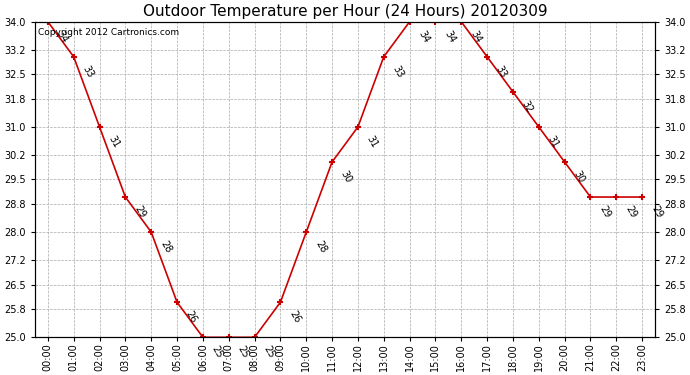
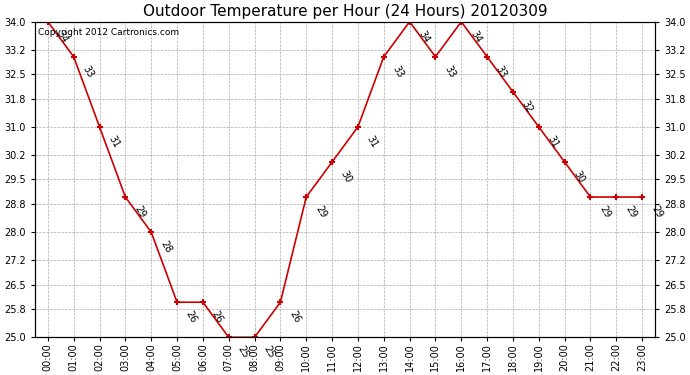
06:00: 25 -> 26
10:00: 28 -> 29
15:00: 34 -> 33
